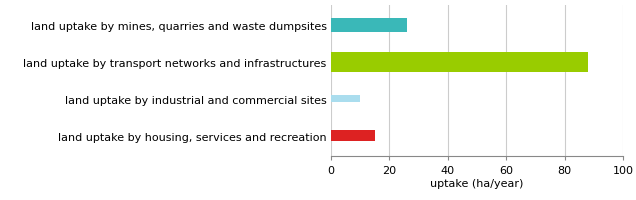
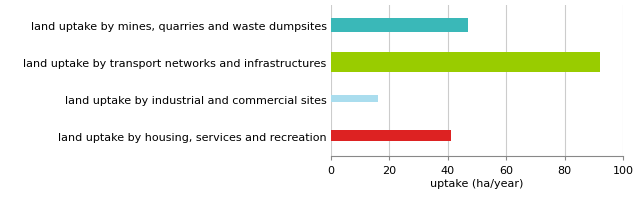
land uptake by mines, quarries and waste dumpsites: 26 -> 47
land uptake by transport networks and infrastructures: 88 -> 92
land uptake by industrial and commercial sites: 10 -> 16
land uptake by housing, services and recreation: 15 -> 41
